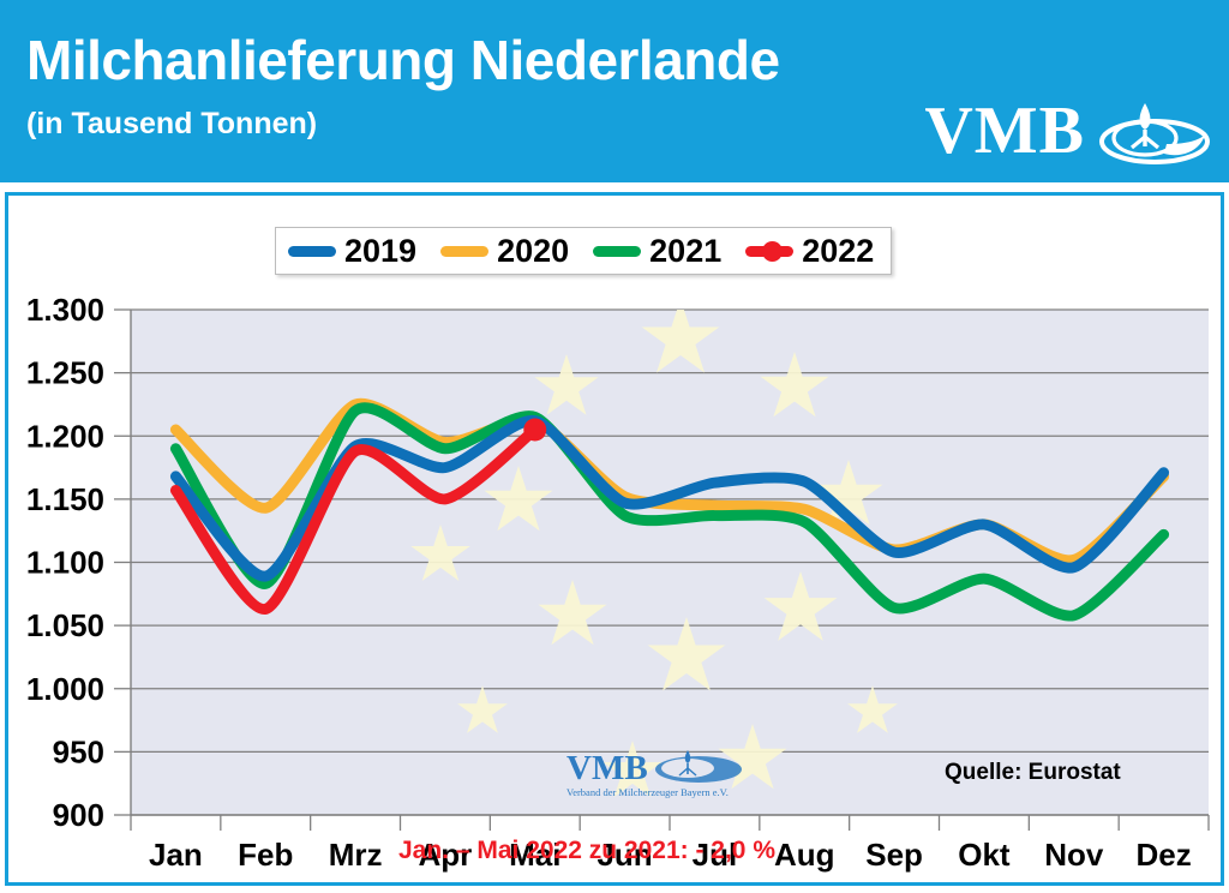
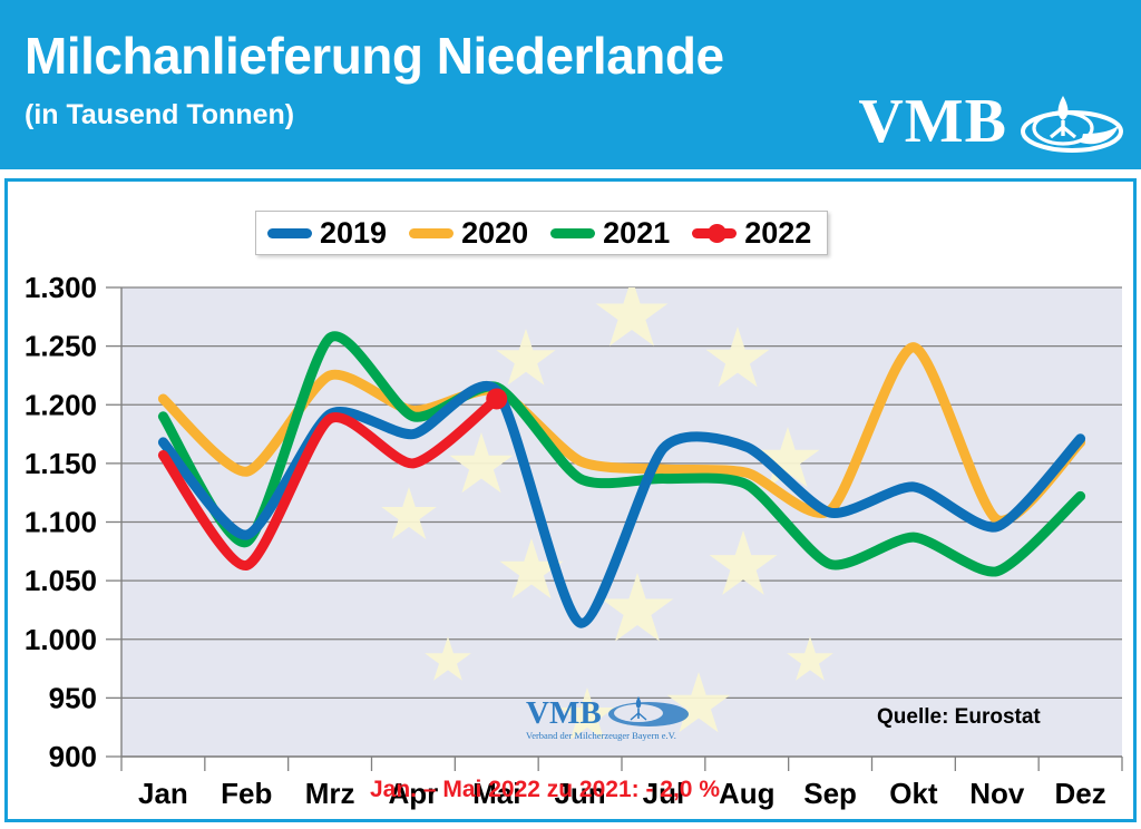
2021/Mrz: 1220 -> 1257
2019/Jun: 1147 -> 1014
2020/Okt: 1130 -> 1249
